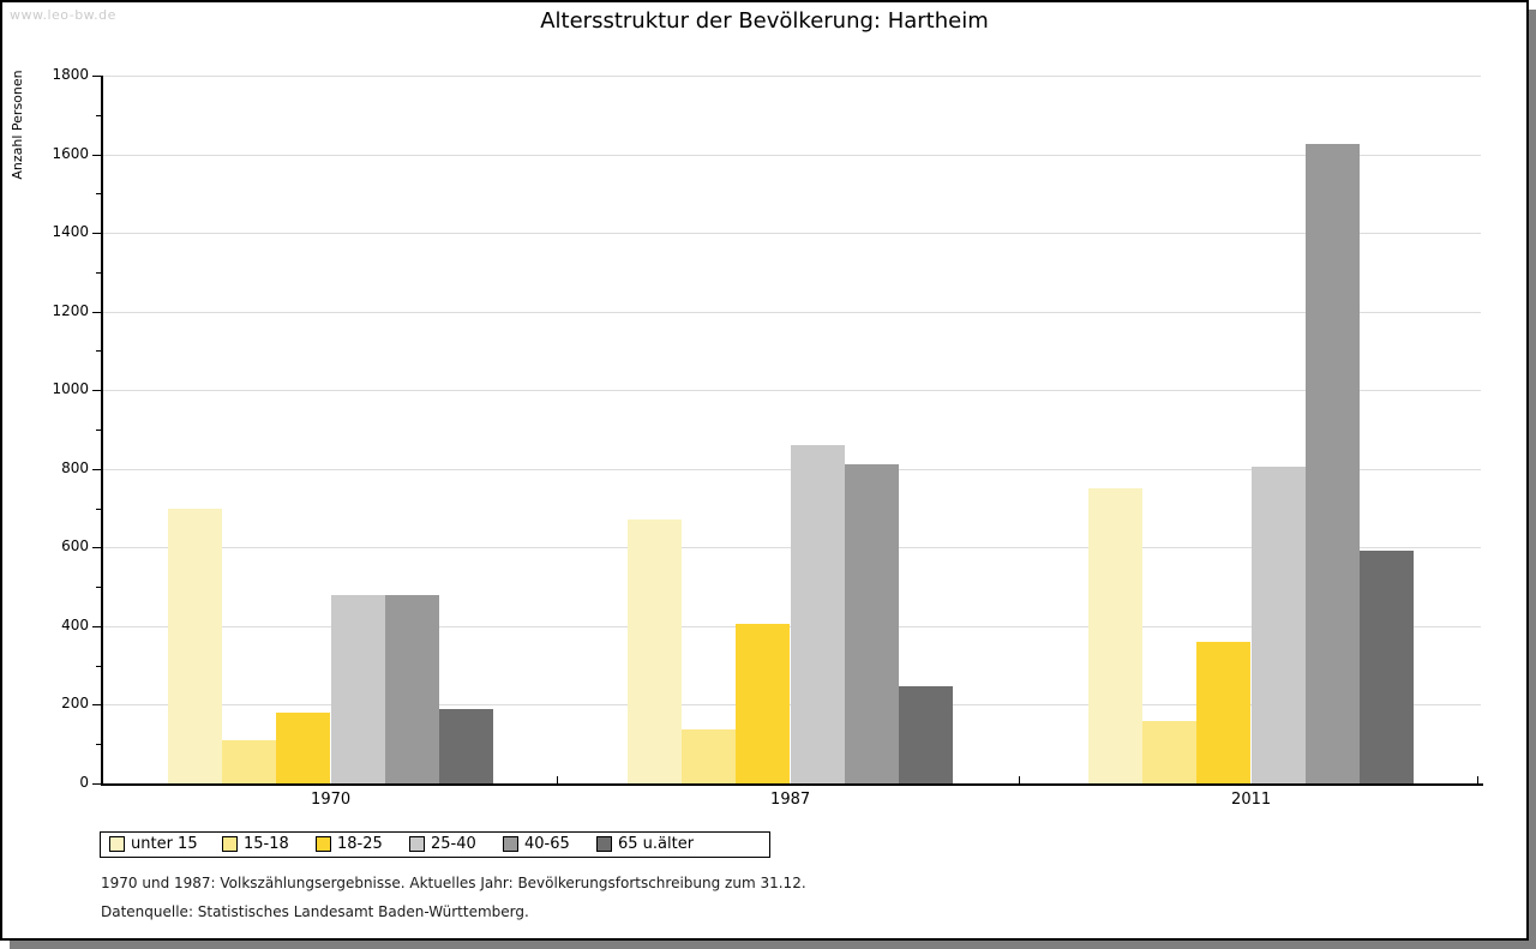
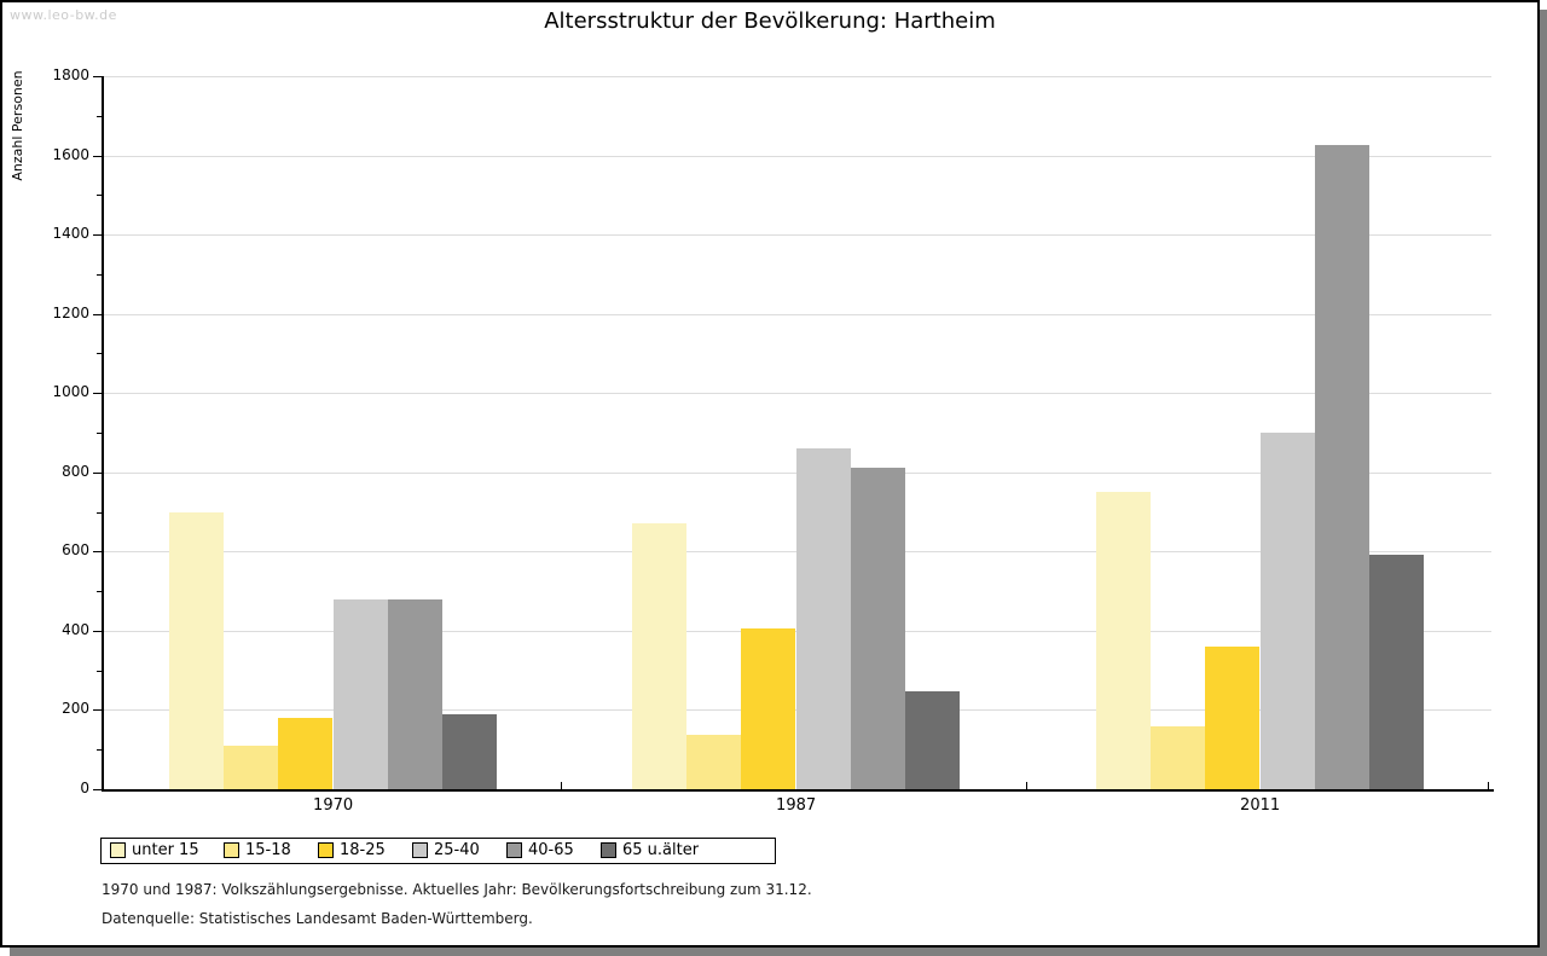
25-40/2011: 810 -> 900
